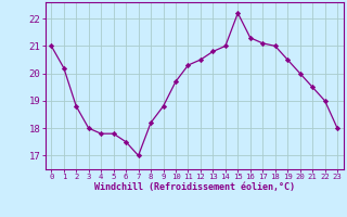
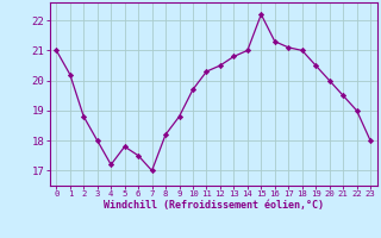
4: 17.8 -> 17.2
